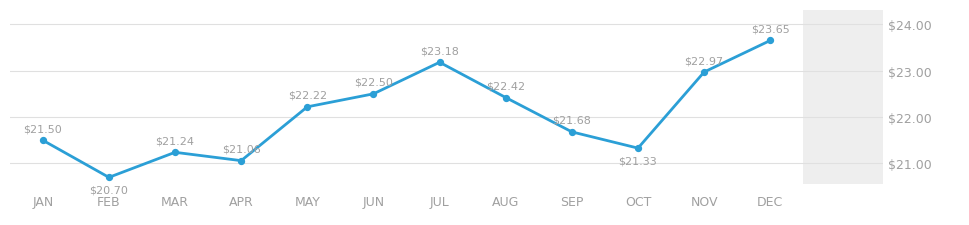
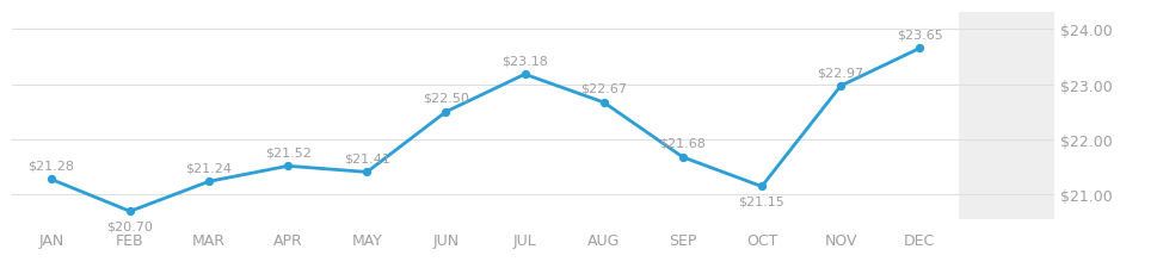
JAN: $21.50 -> $21.28
APR: $21.06 -> $21.52
MAY: $22.22 -> $21.41
AUG: $22.42 -> $22.67
OCT: $21.33 -> $21.15
